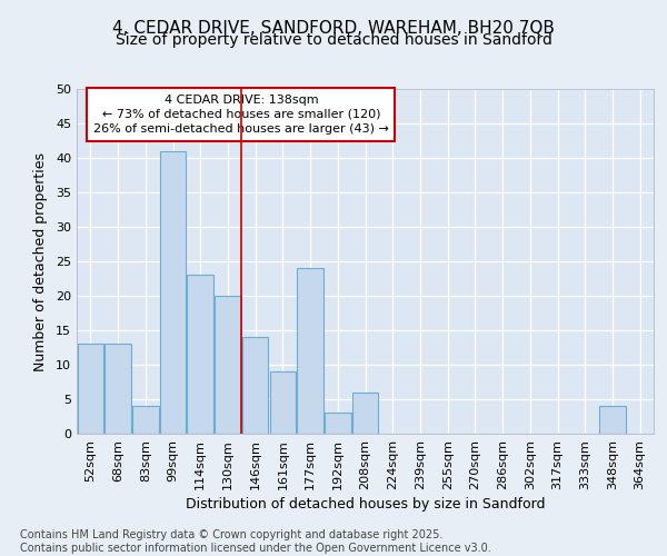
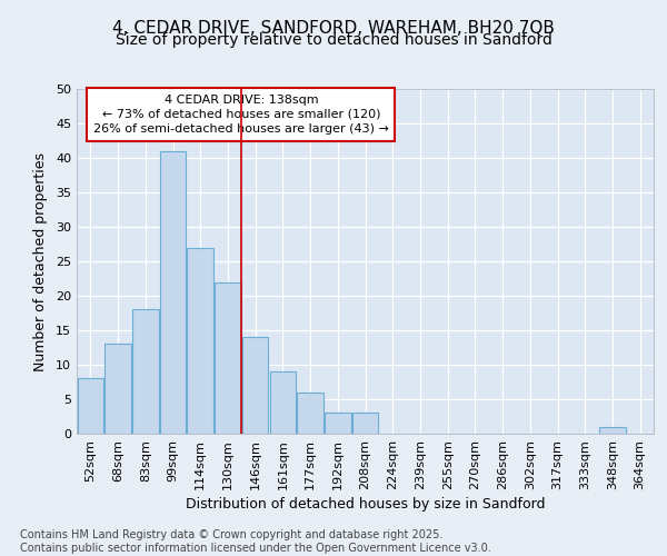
52sqm: 13 -> 8
83sqm: 4 -> 18
114sqm: 23 -> 27
130sqm: 20 -> 22
177sqm: 24 -> 6
208sqm: 6 -> 3
348sqm: 4 -> 1
